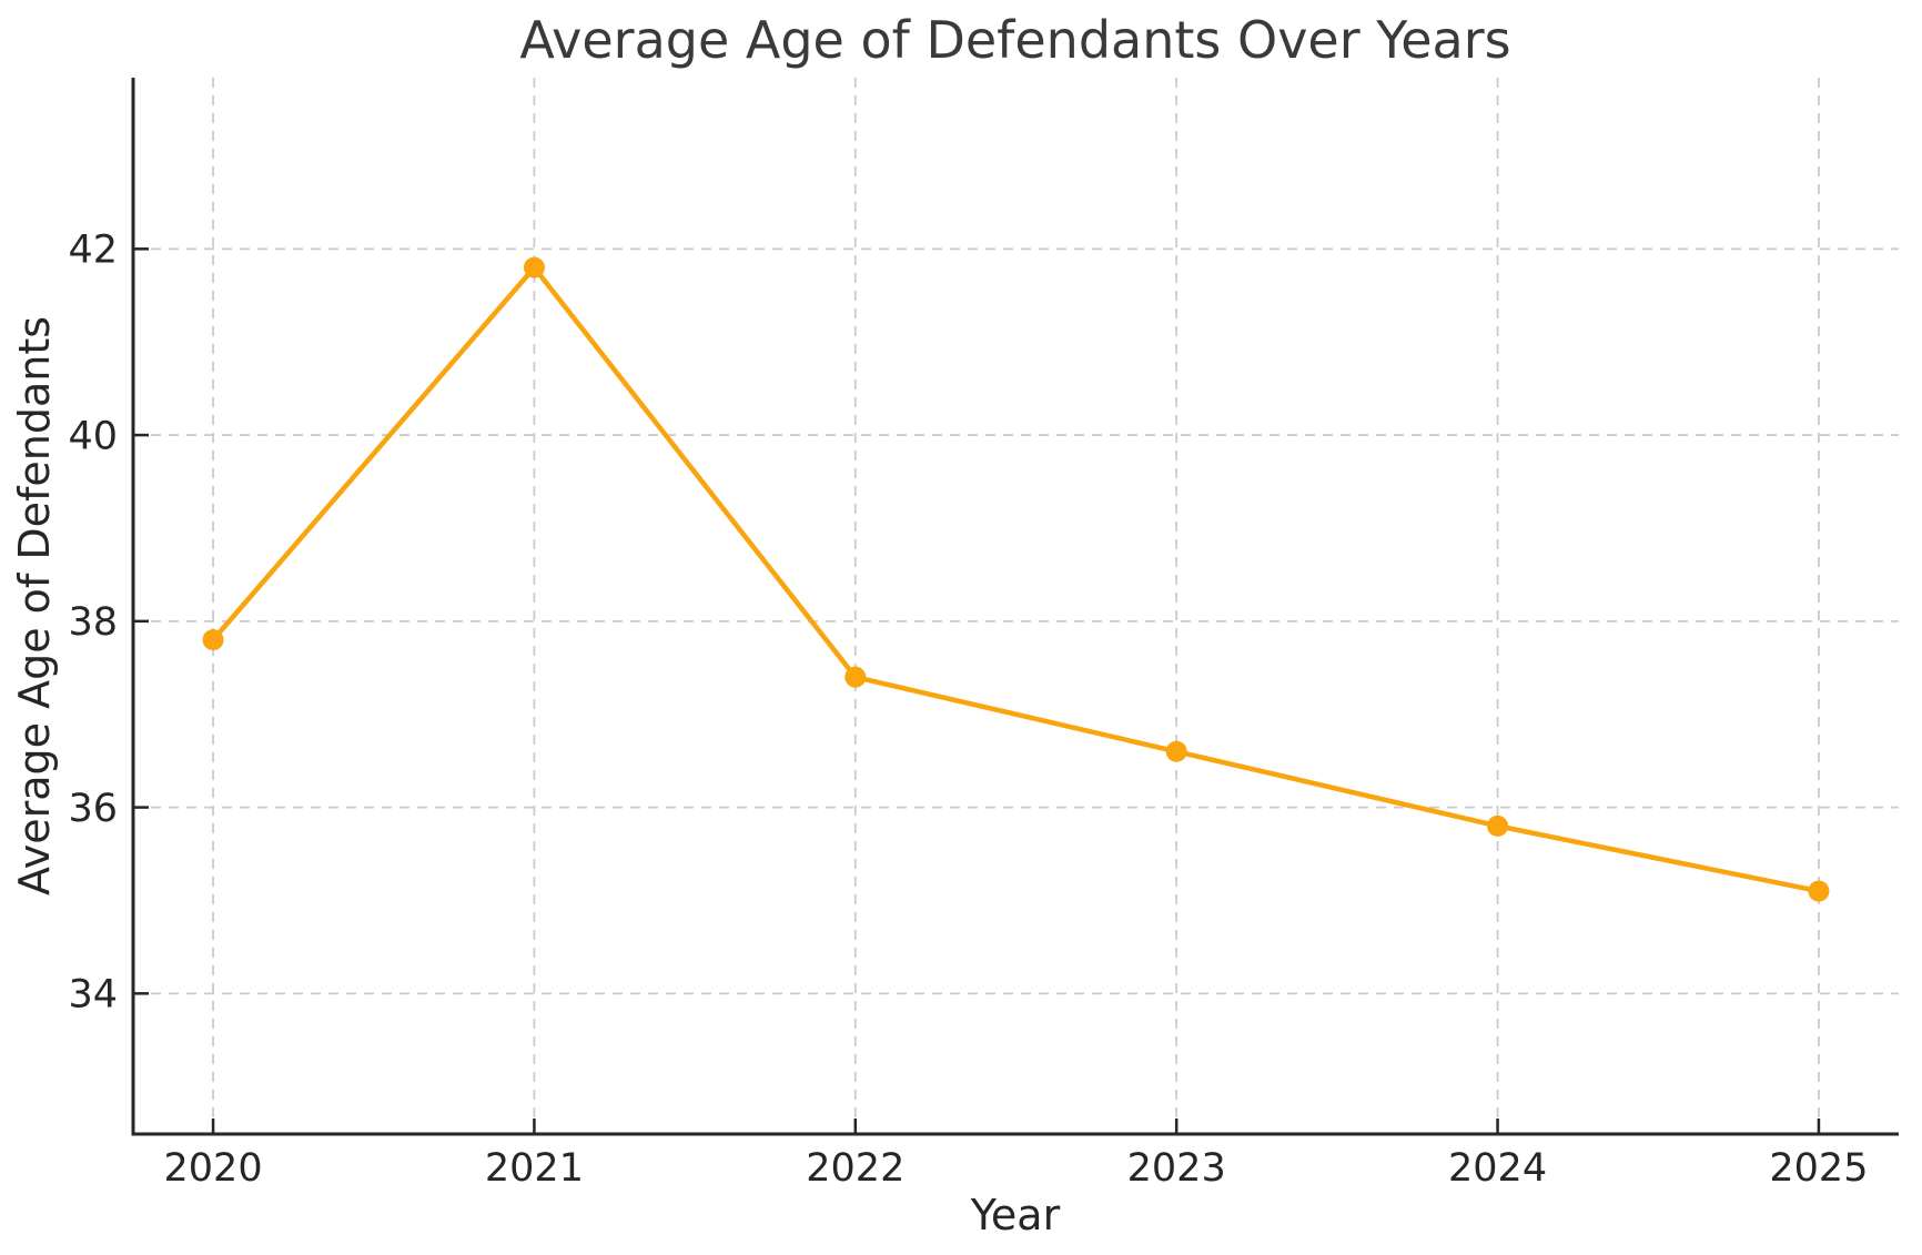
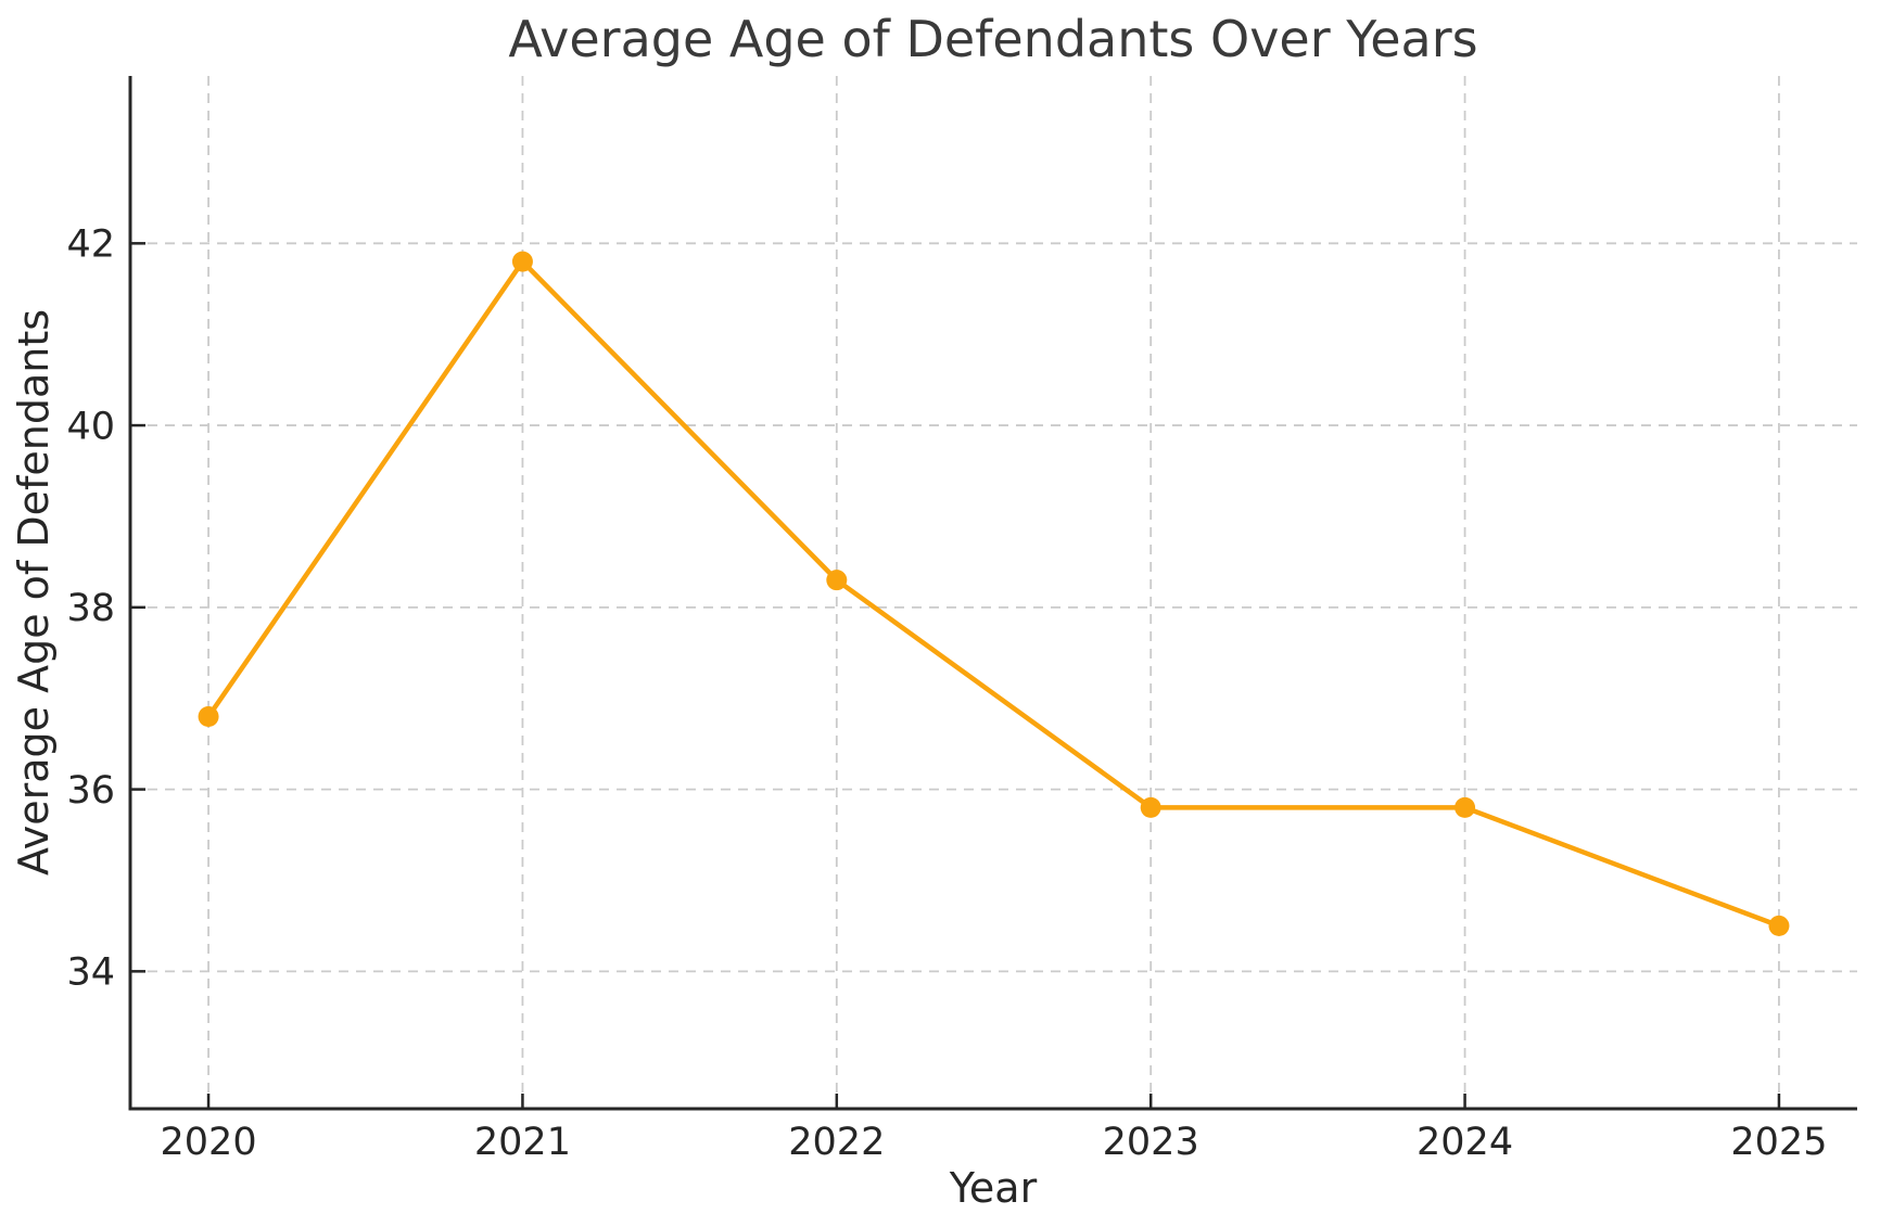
2020: 37.8 -> 36.8
2022: 37.4 -> 38.3
2023: 36.6 -> 35.8
2025: 35.1 -> 34.5
